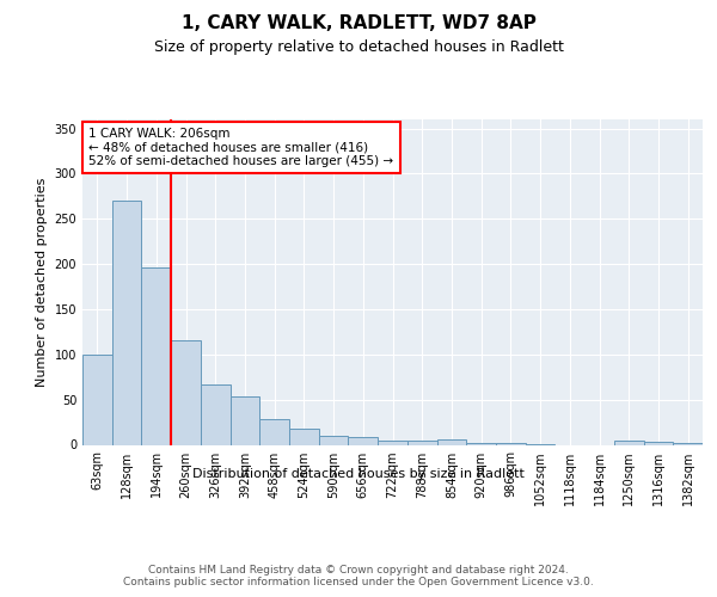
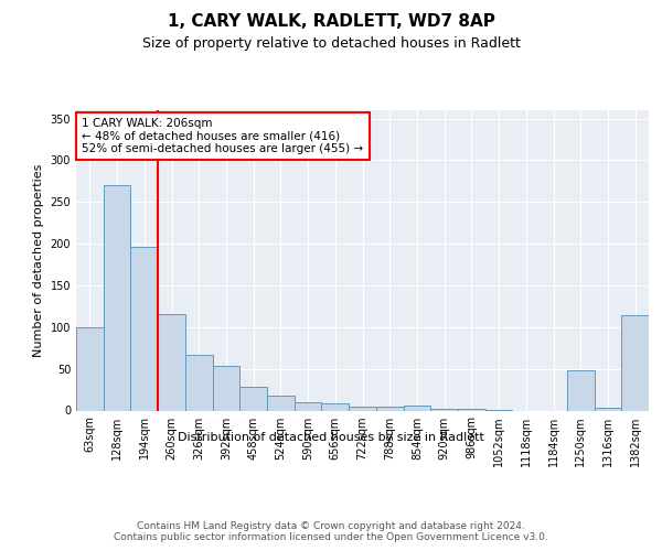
1250sqm: 4 -> 48
1382sqm: 2 -> 114
